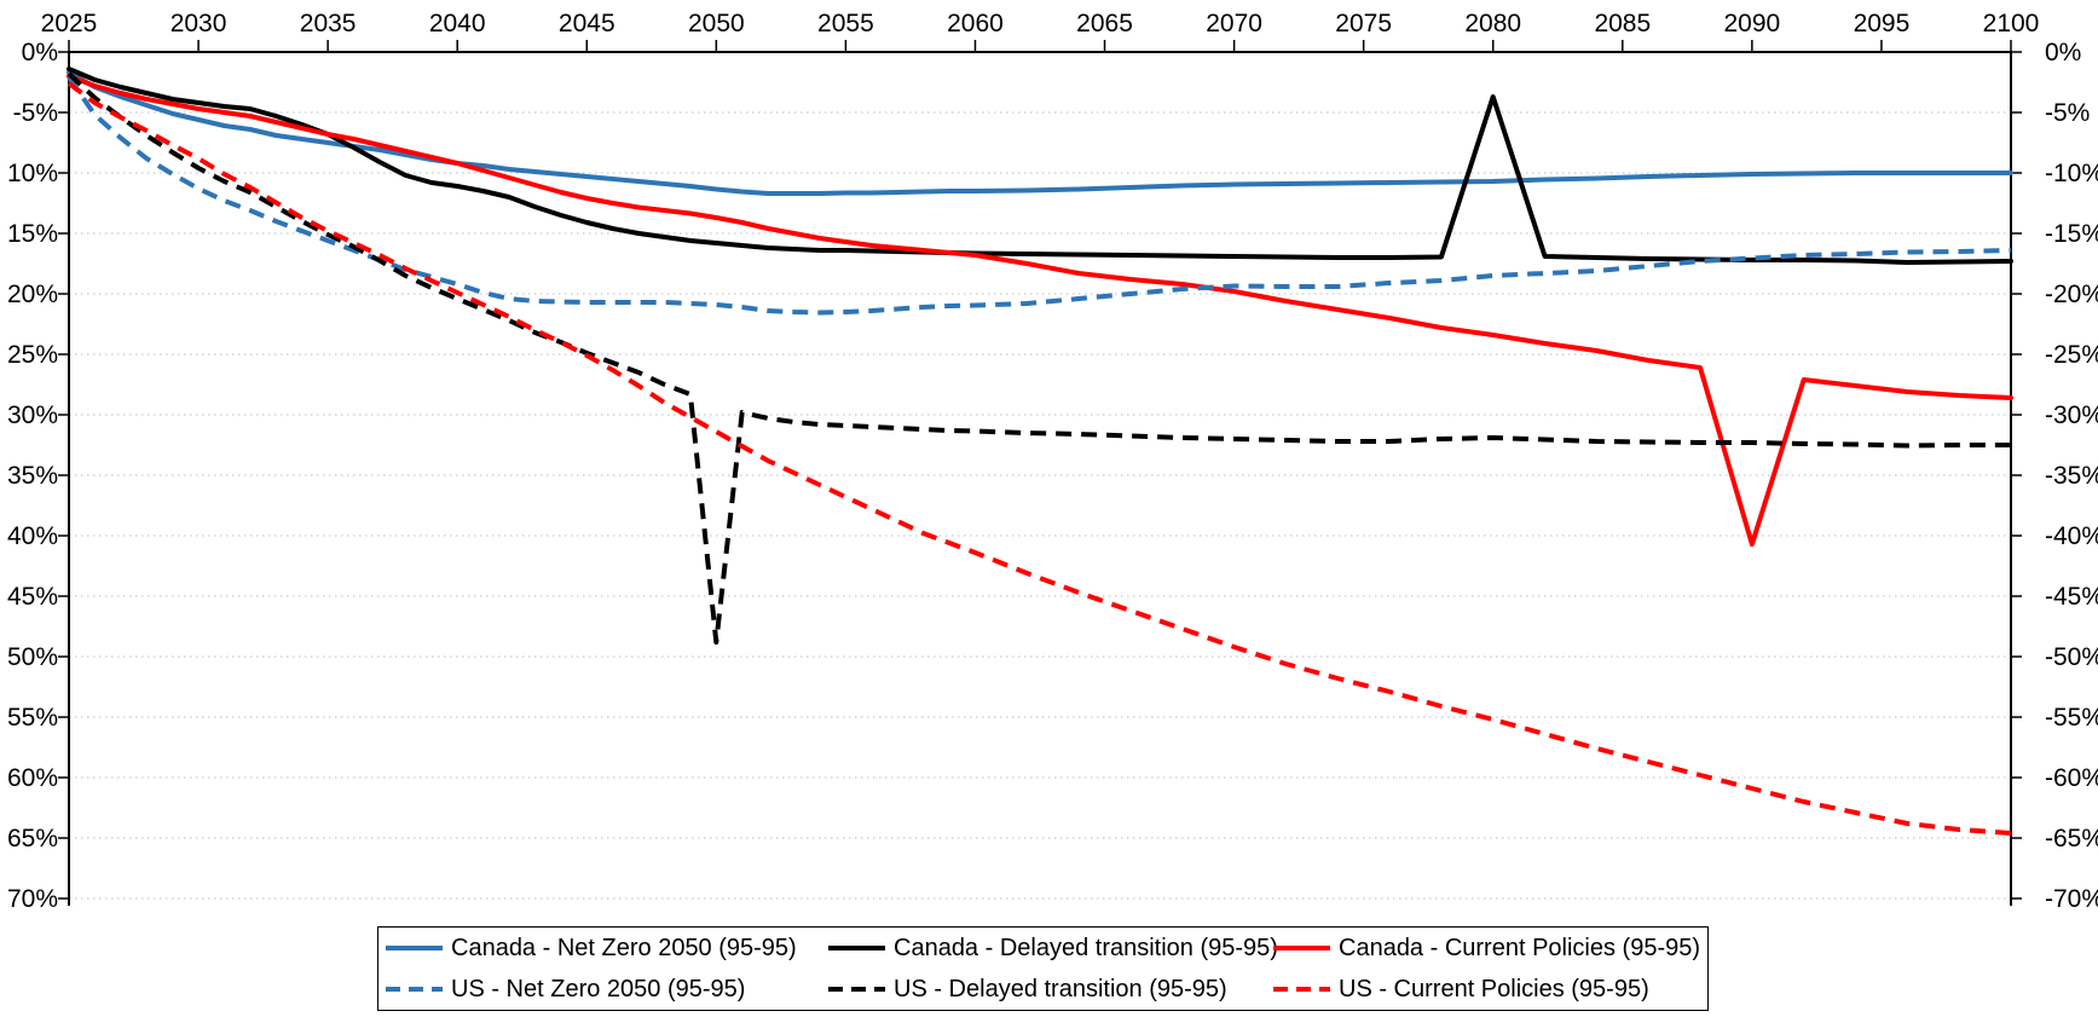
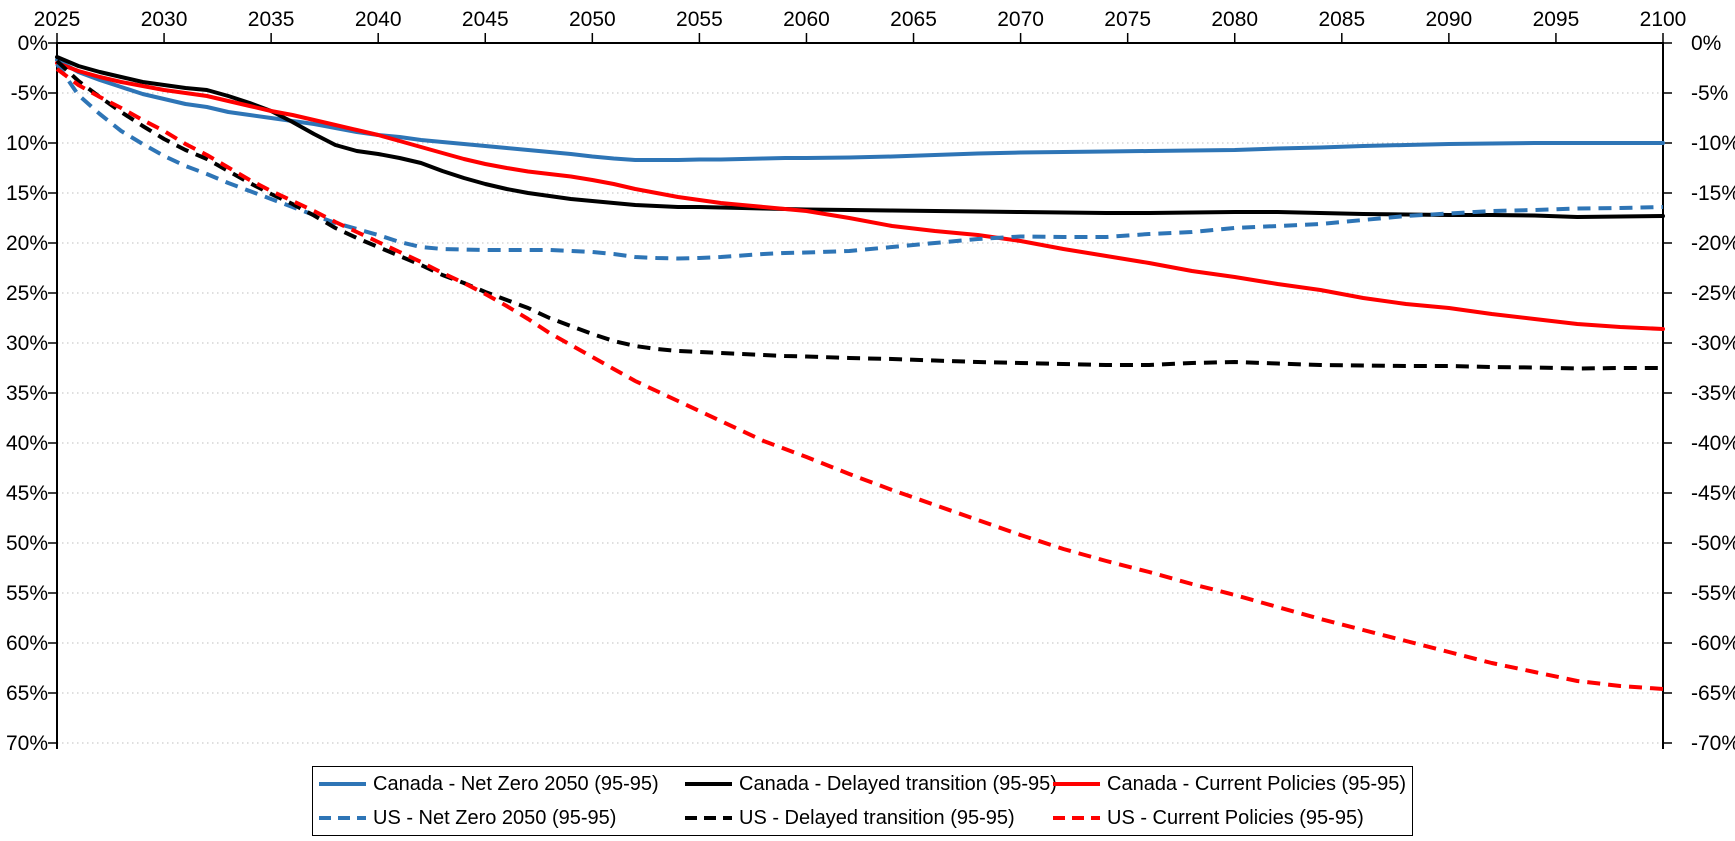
US - Delayed transition (95-95)/2050: -48.8% -> -29.1%
Canada - Delayed transition (95-95)/2080: -3.7% -> -16.9%
Canada - Current Policies (95-95)/2090: -40.7% -> -26.5%
